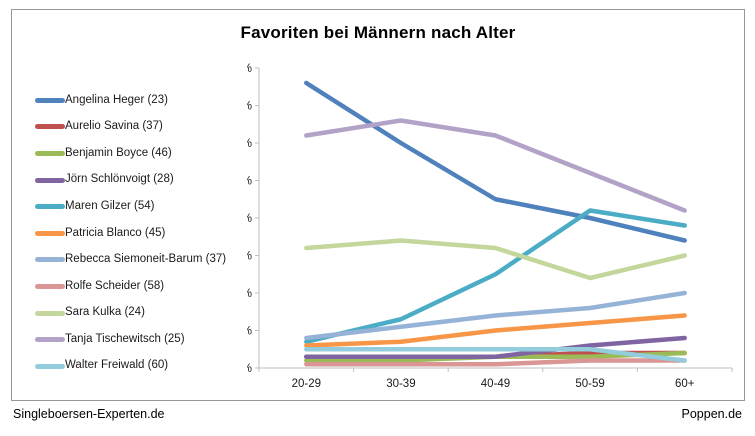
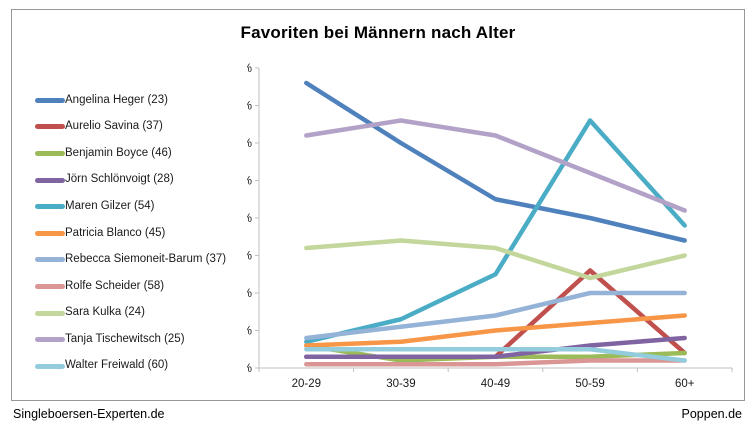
Benjamin Boyce (46)/20-29: 1% -> 3%
Aurelio Savina (37)/50-59: 2% -> 13%
Maren Gilzer (54)/50-59: 21% -> 33%
Rebecca Siemoneit-Barum (37)/50-59: 8% -> 10%
